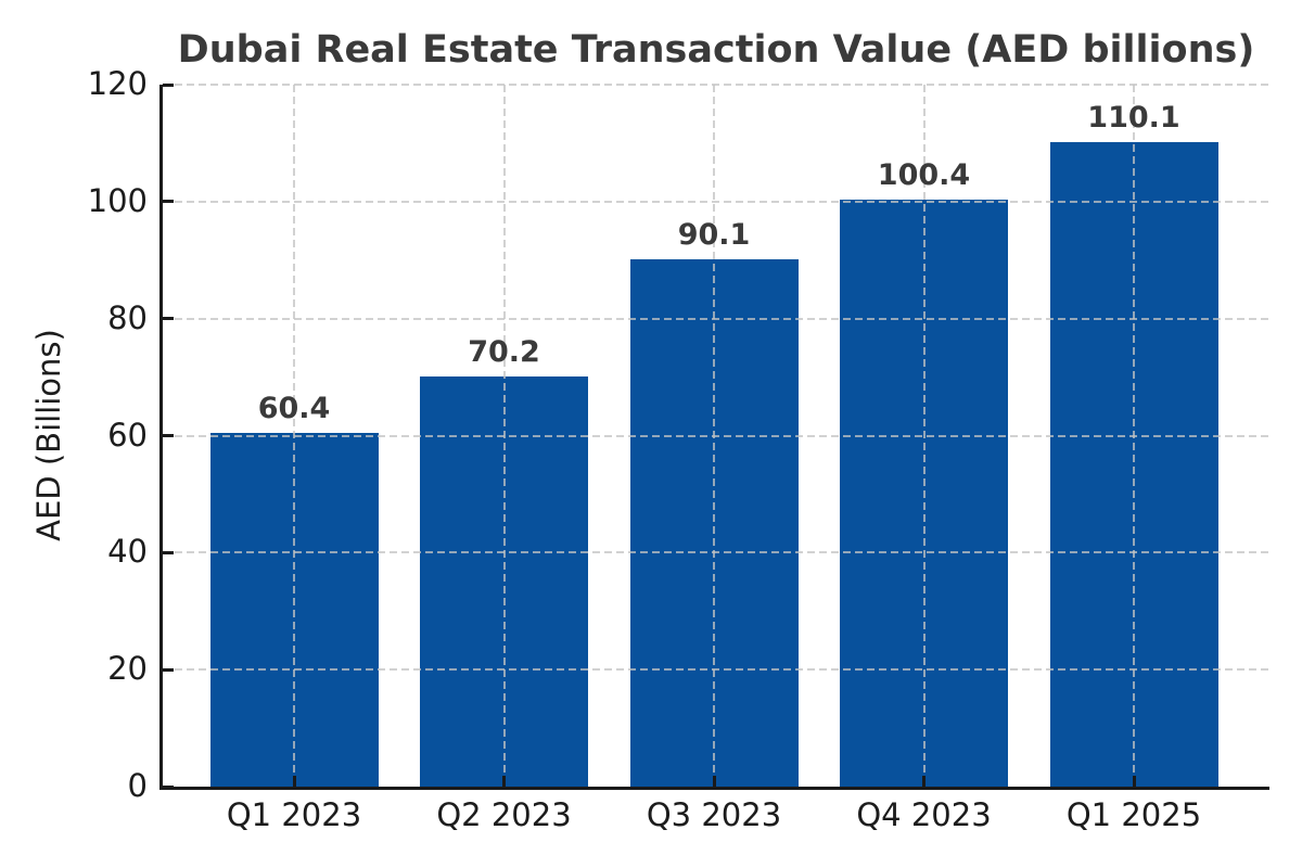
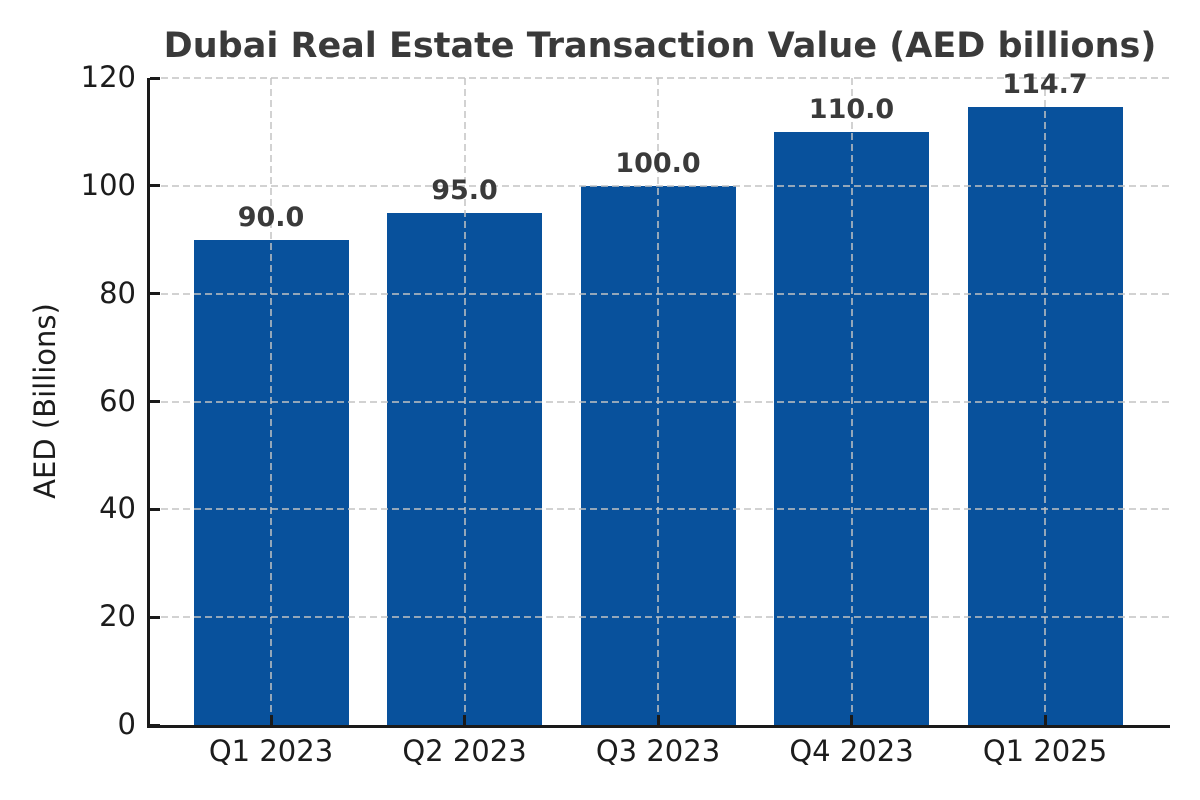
Q1 2023: 60.4 -> 90.0
Q2 2023: 70.2 -> 95.0
Q3 2023: 90.1 -> 100.0
Q4 2023: 100.4 -> 110.0
Q1 2025: 110.1 -> 114.7
